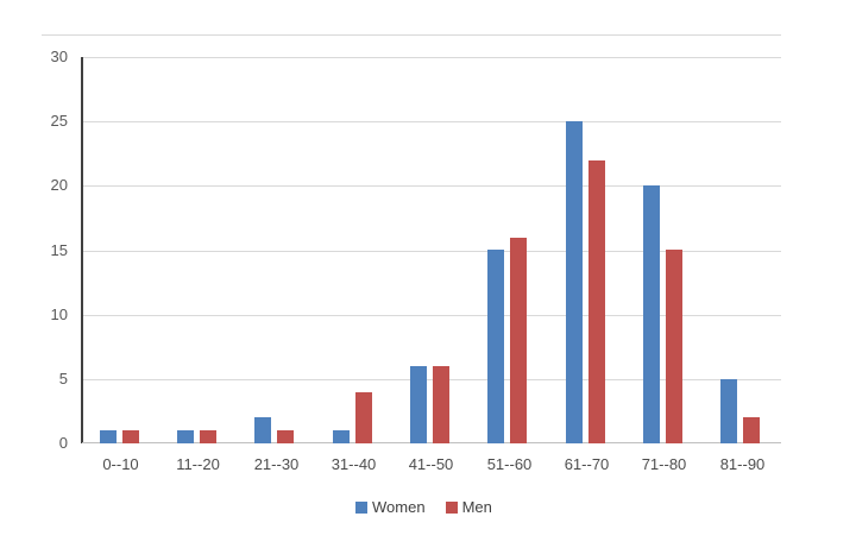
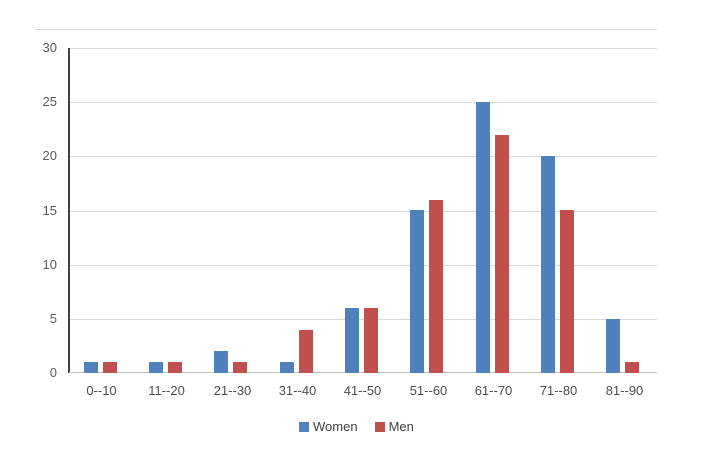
Men/81--90: 2 -> 1
